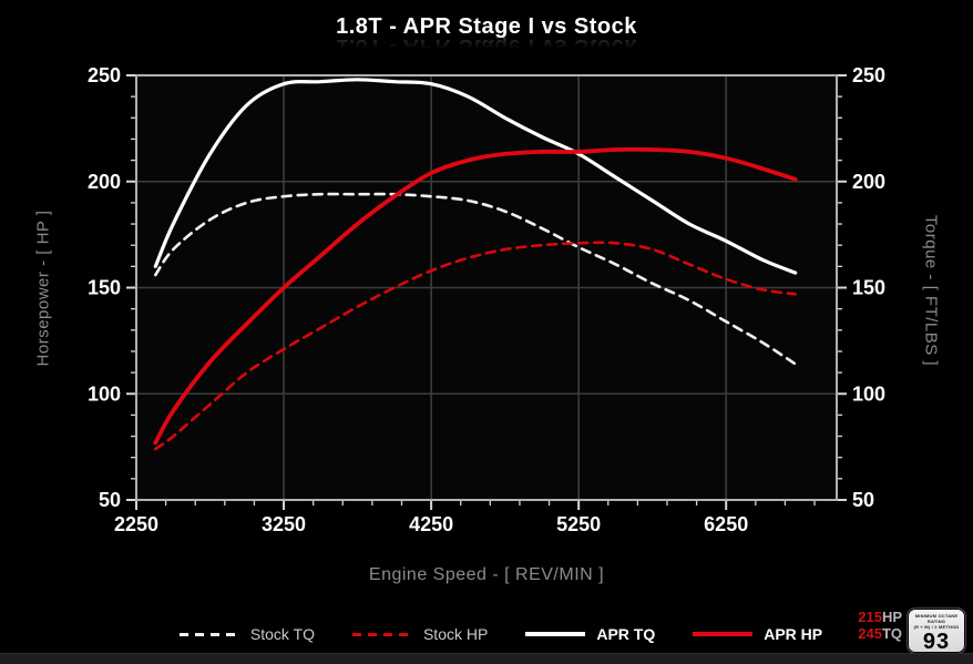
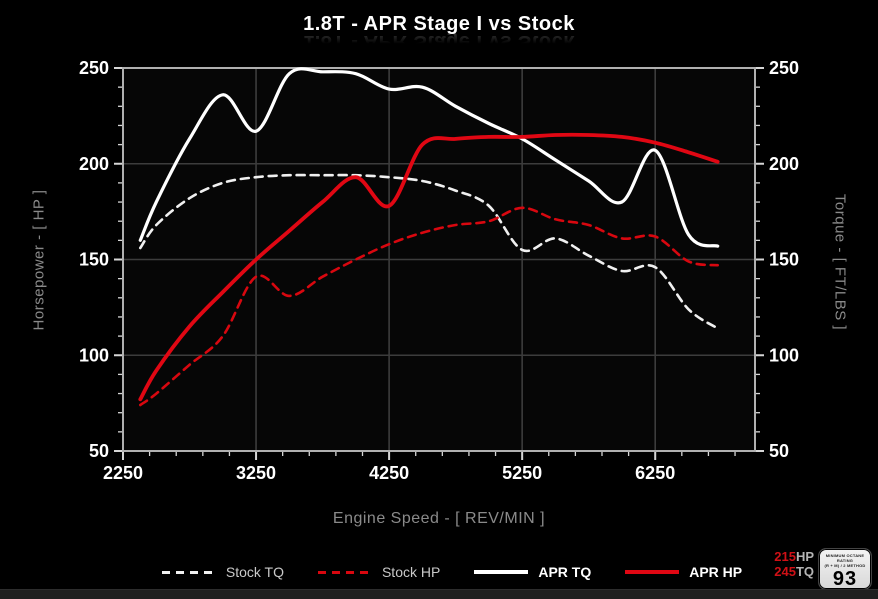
Stock HP/3250: 121 -> 141
APR TQ/3250: 246 -> 217
APR TQ/4250: 246 -> 239
APR HP/4250: 204 -> 178
Stock TQ/5250: 169 -> 155
Stock HP/5250: 171 -> 177
Stock TQ/6250: 134 -> 146
Stock HP/6250: 154 -> 162
APR TQ/6250: 172 -> 207
